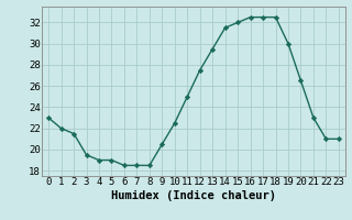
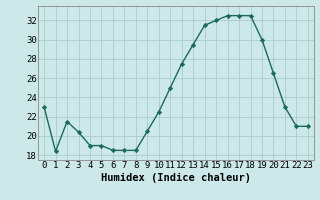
1: 22.0 -> 18.4
3: 19.5 -> 20.4
